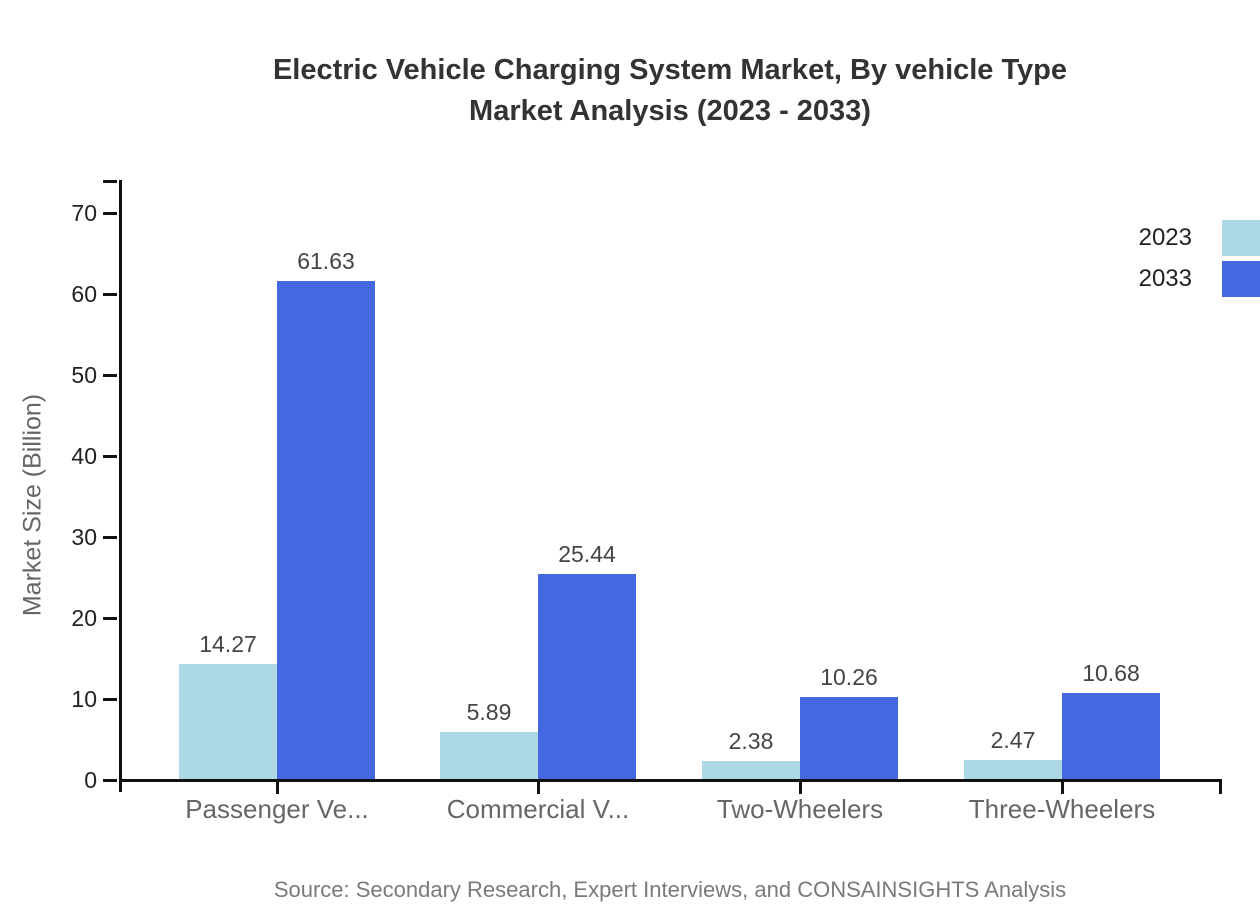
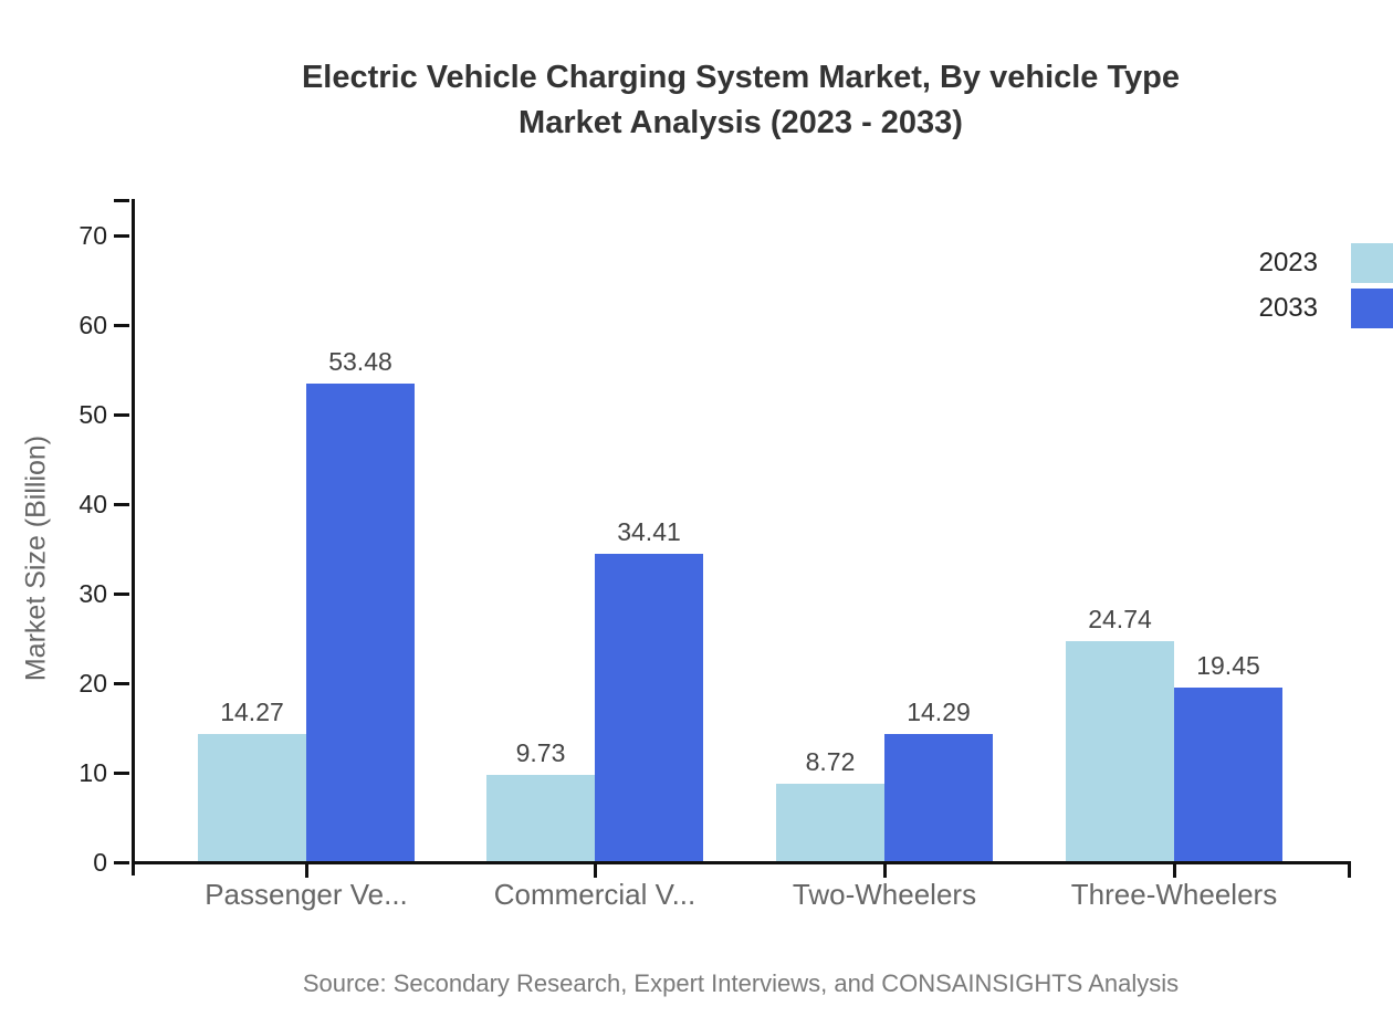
2033/Passenger Ve...: 61.63 -> 53.48
2023/Commercial V...: 5.89 -> 9.73
2033/Commercial V...: 25.44 -> 34.41
2023/Two-Wheelers: 2.38 -> 8.72
2033/Two-Wheelers: 10.26 -> 14.29
2023/Three-Wheelers: 2.47 -> 24.74
2033/Three-Wheelers: 10.68 -> 19.45
